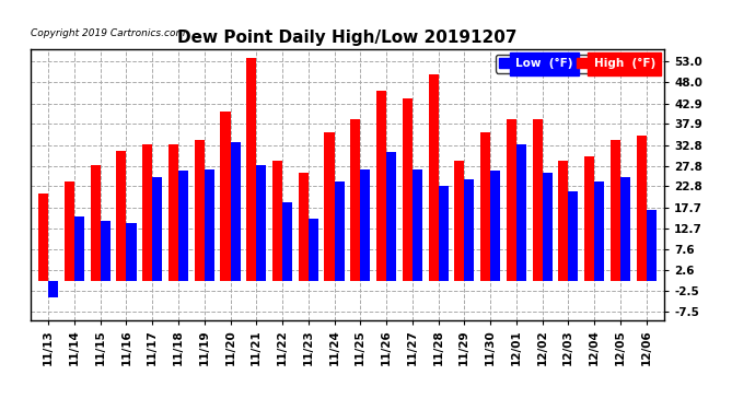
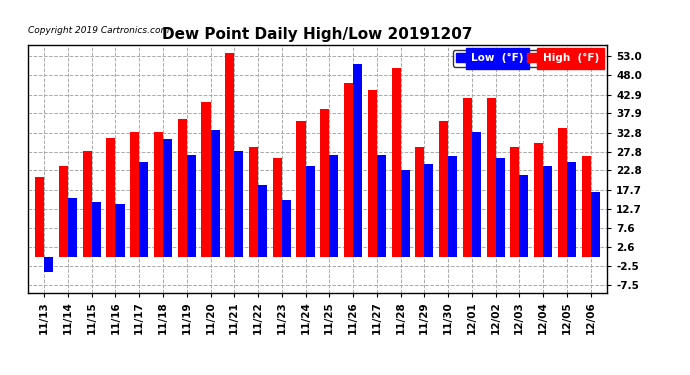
Low (°F)/11/18: 26.5 -> 31.0
High (°F)/11/19: 34.0 -> 36.5
Low (°F)/11/26: 31.0 -> 51.0
High (°F)/12/01: 39.0 -> 42.0
High (°F)/12/02: 39.0 -> 42.0
High (°F)/12/06: 35.0 -> 26.5
